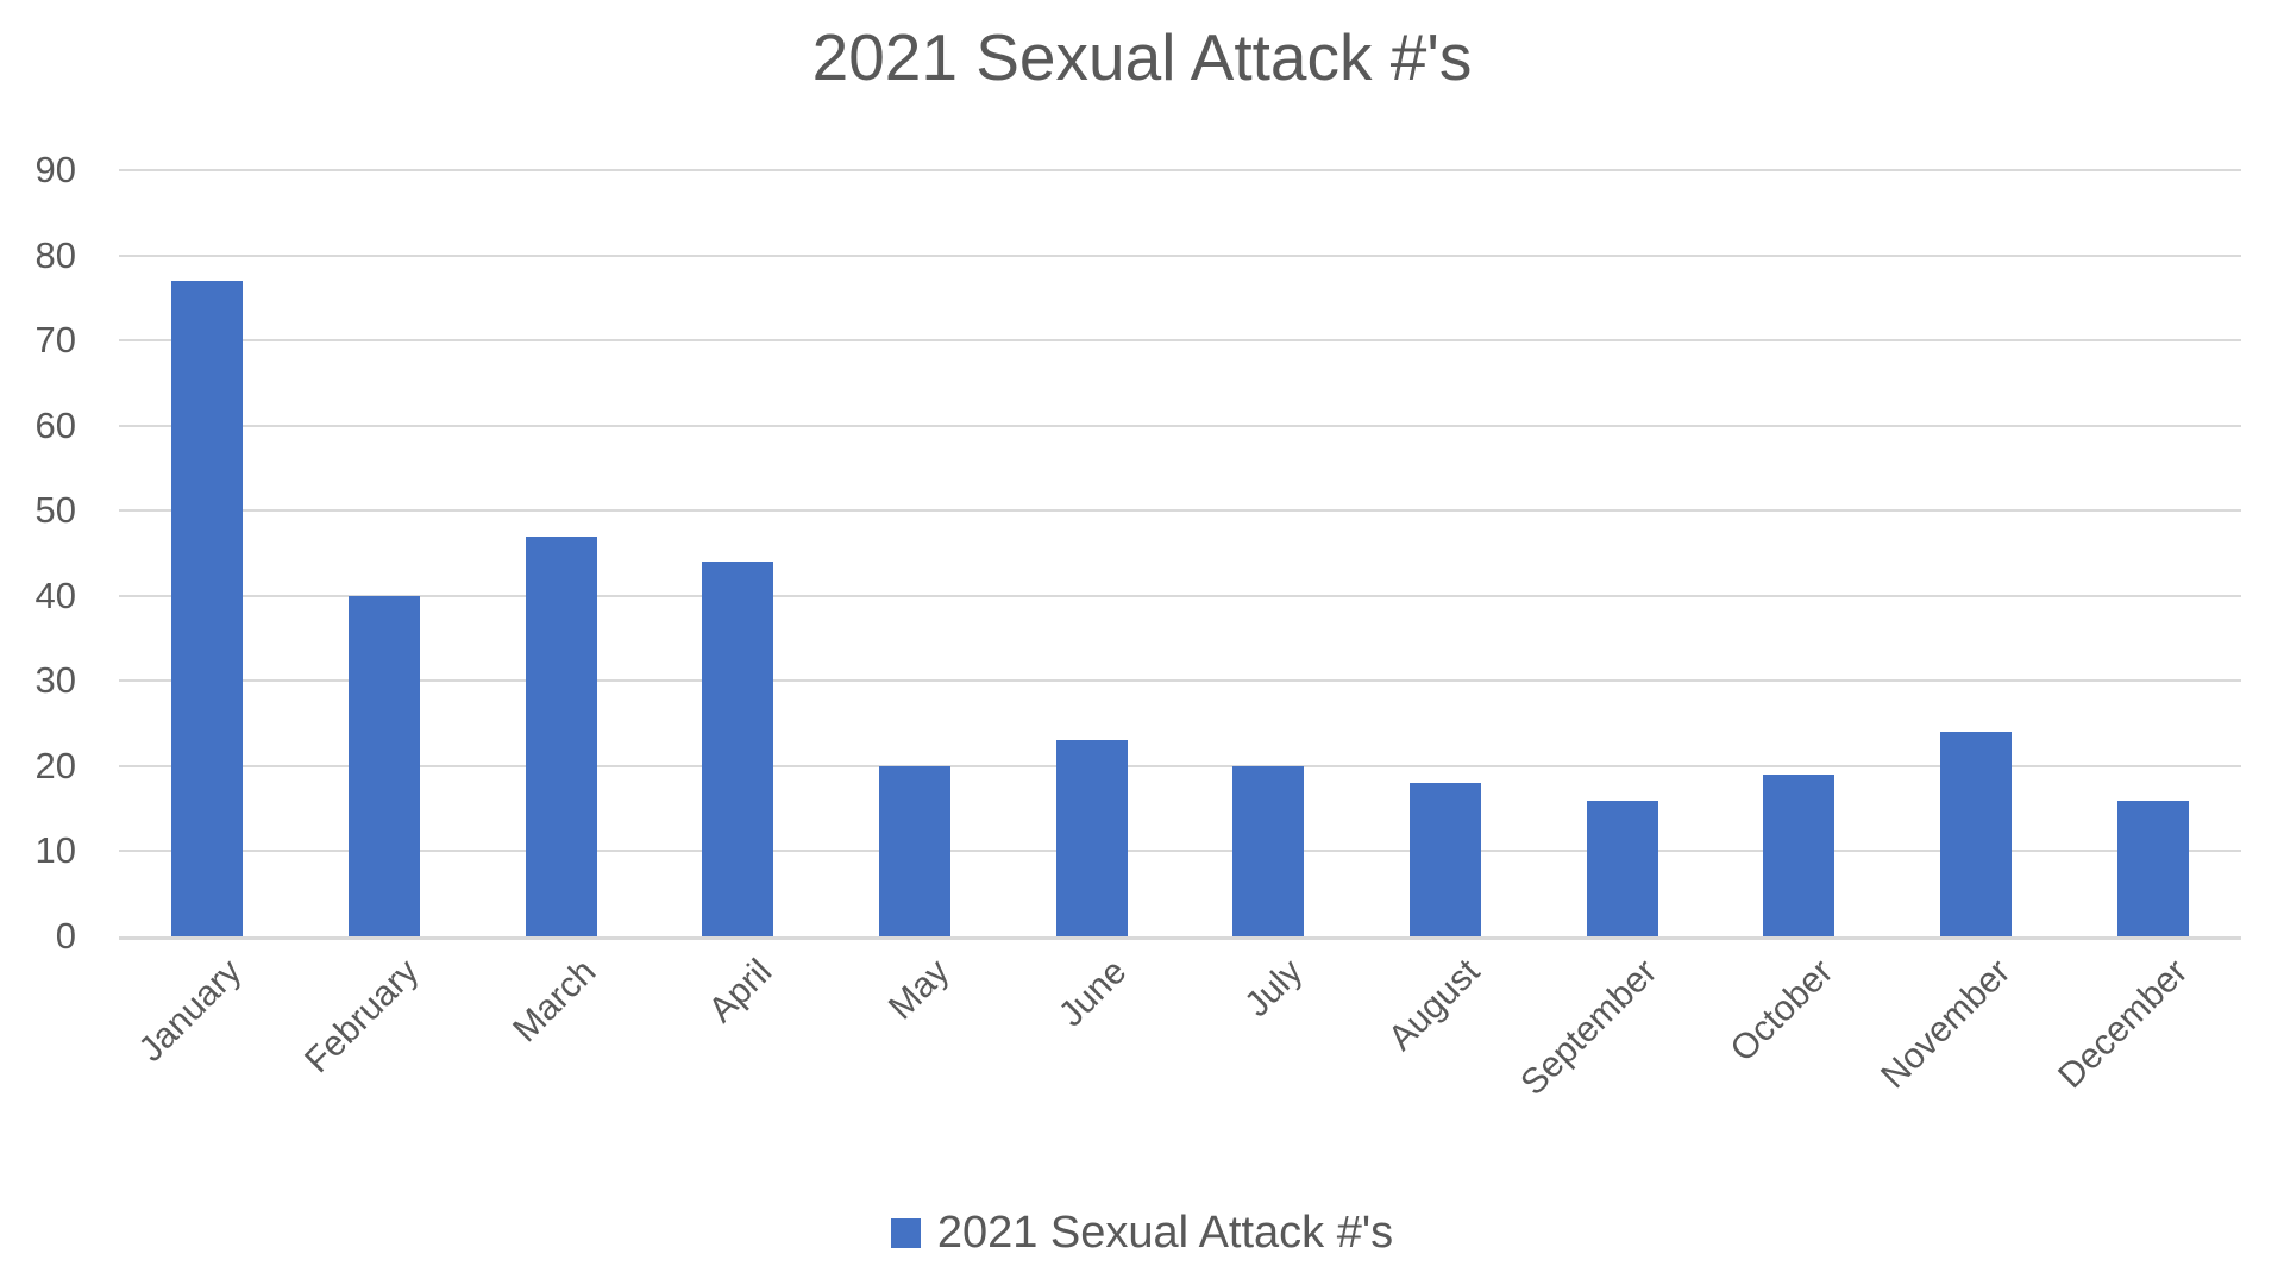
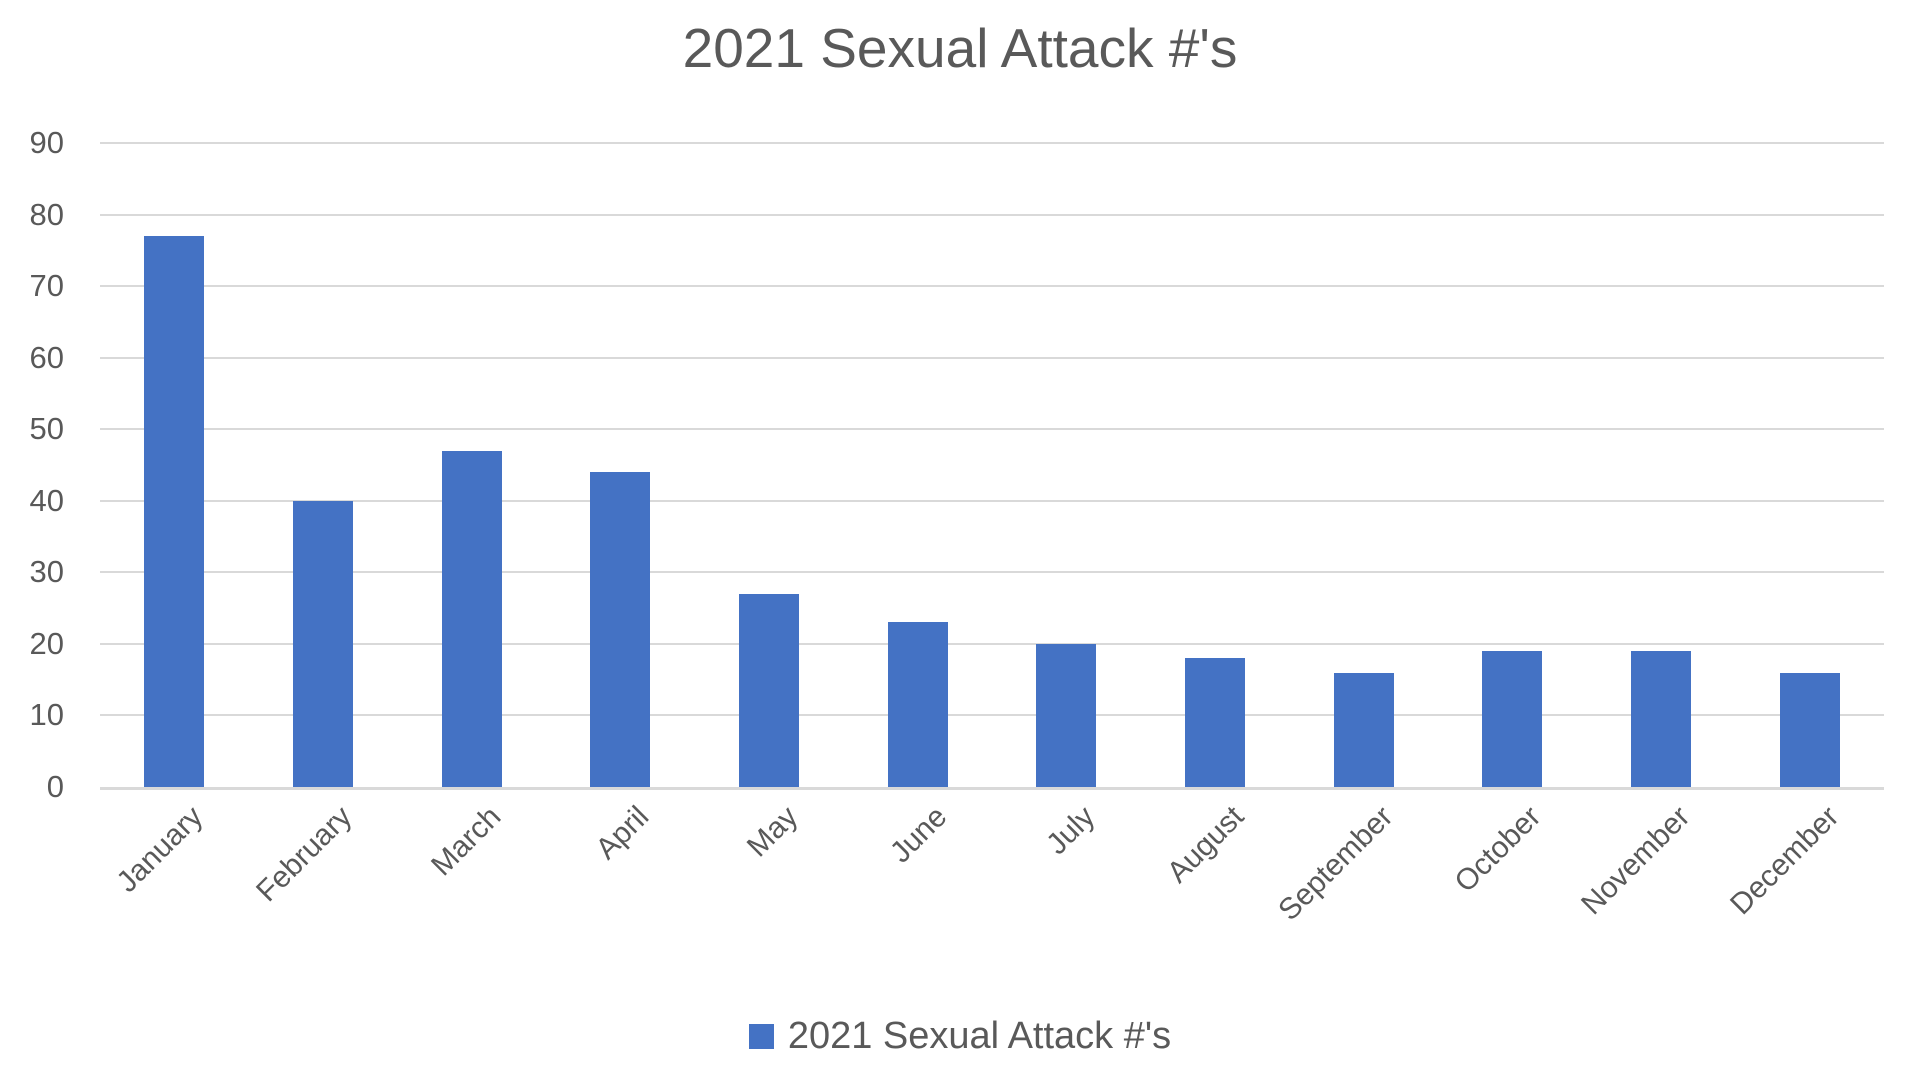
May: 20 -> 27
November: 24 -> 19
